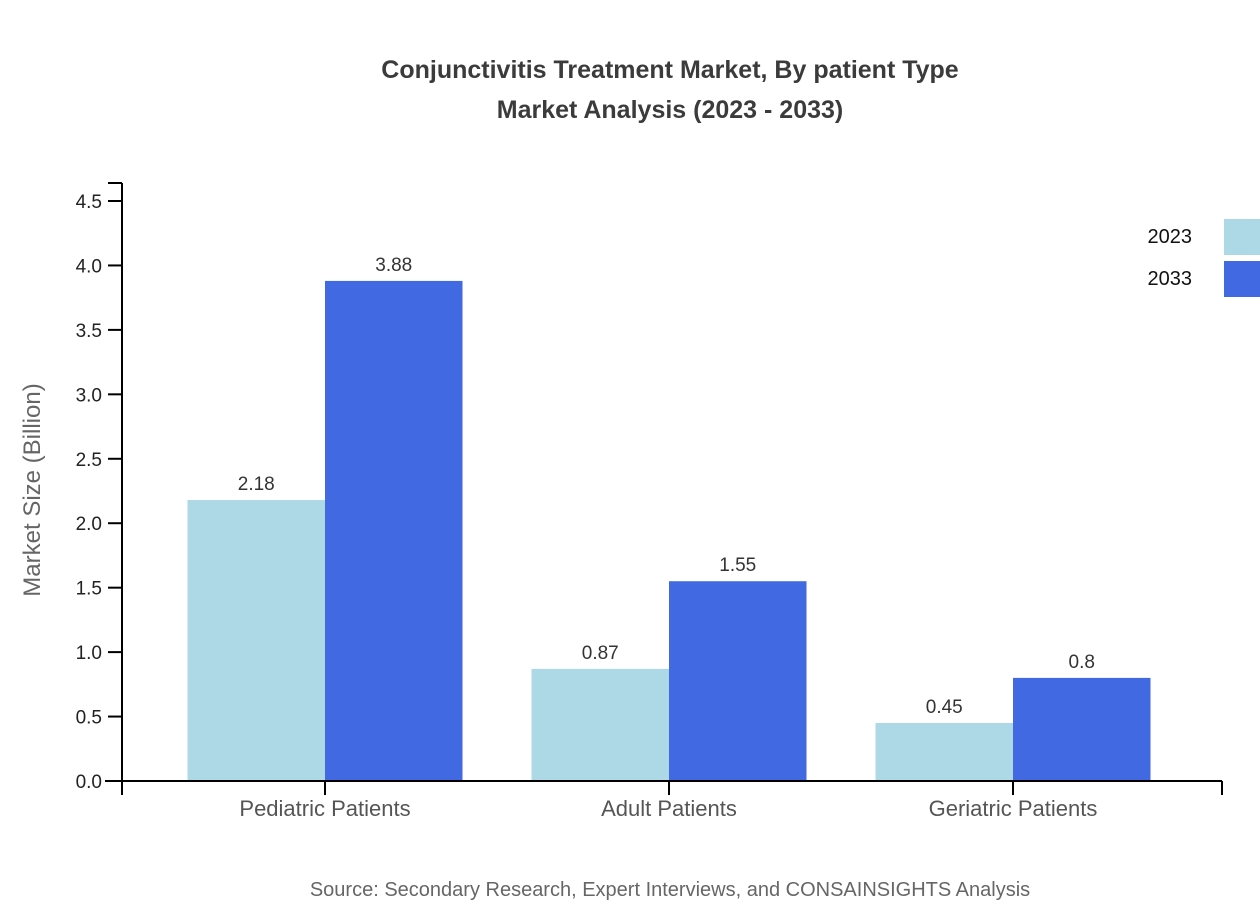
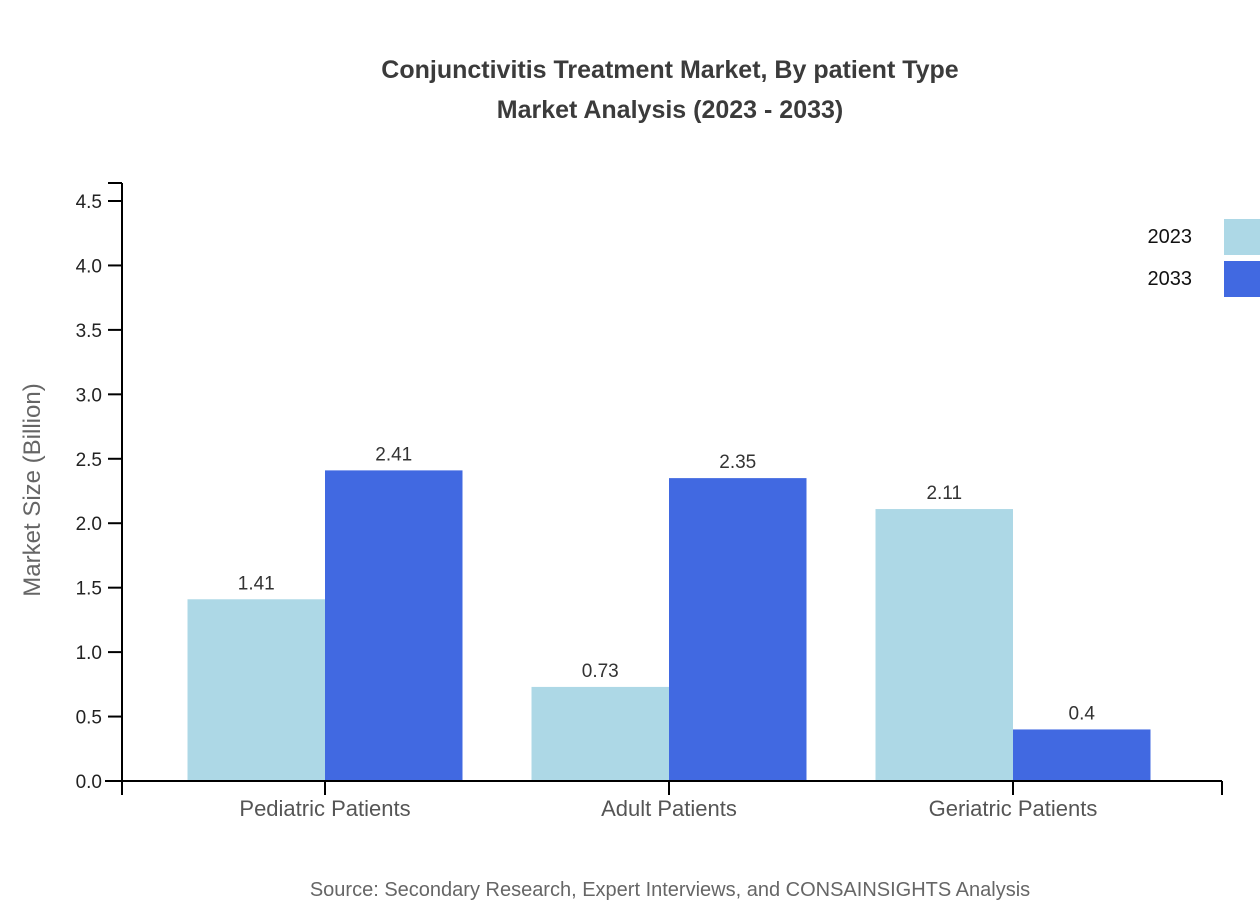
2023/Pediatric Patients: 2.18 -> 1.41
2033/Pediatric Patients: 3.88 -> 2.41
2023/Adult Patients: 0.87 -> 0.73
2033/Adult Patients: 1.55 -> 2.35
2023/Geriatric Patients: 0.45 -> 2.11
2033/Geriatric Patients: 0.8 -> 0.4
